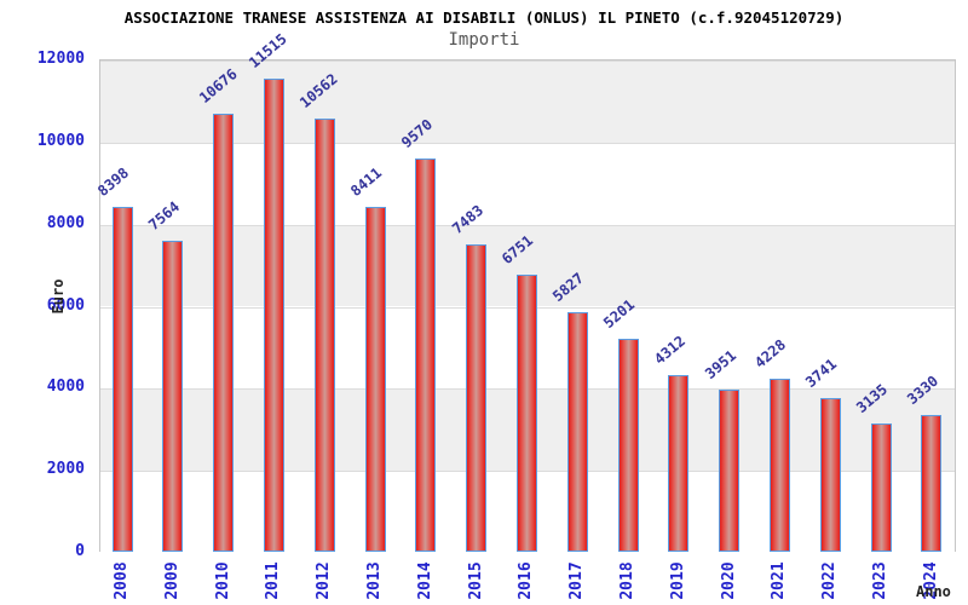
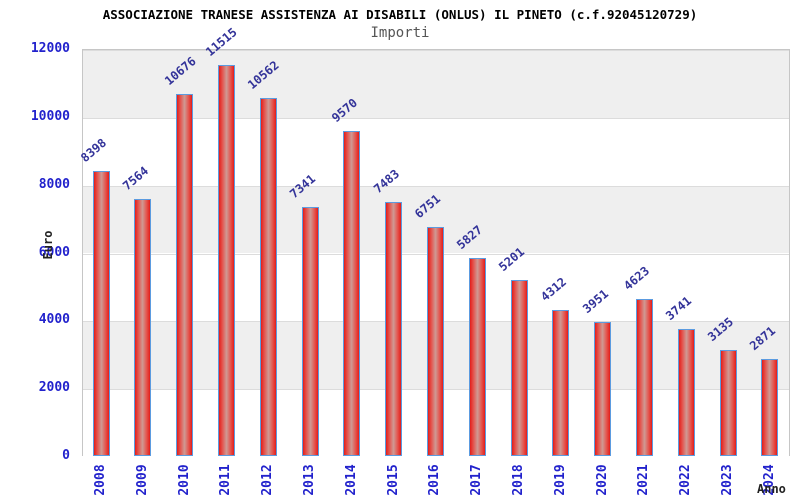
2013: 8411 -> 7341
2021: 4228 -> 4623
2024: 3330 -> 2871
